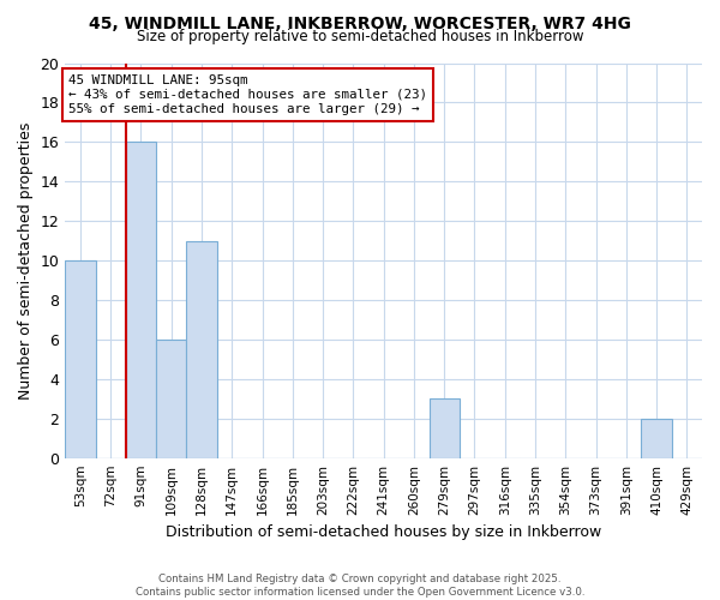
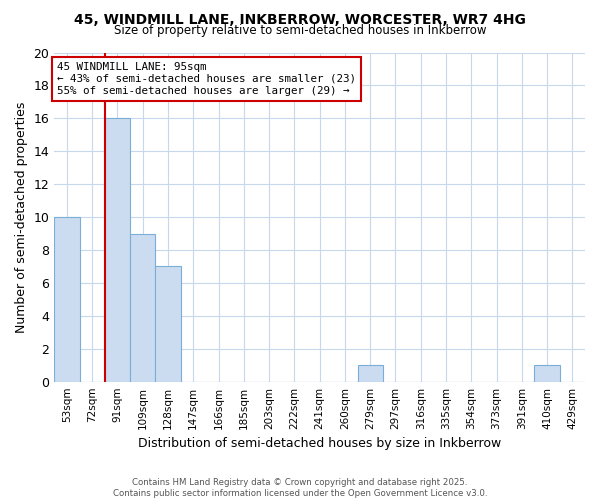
109sqm: 6 -> 9
128sqm: 11 -> 7
279sqm: 3 -> 1
410sqm: 2 -> 1
